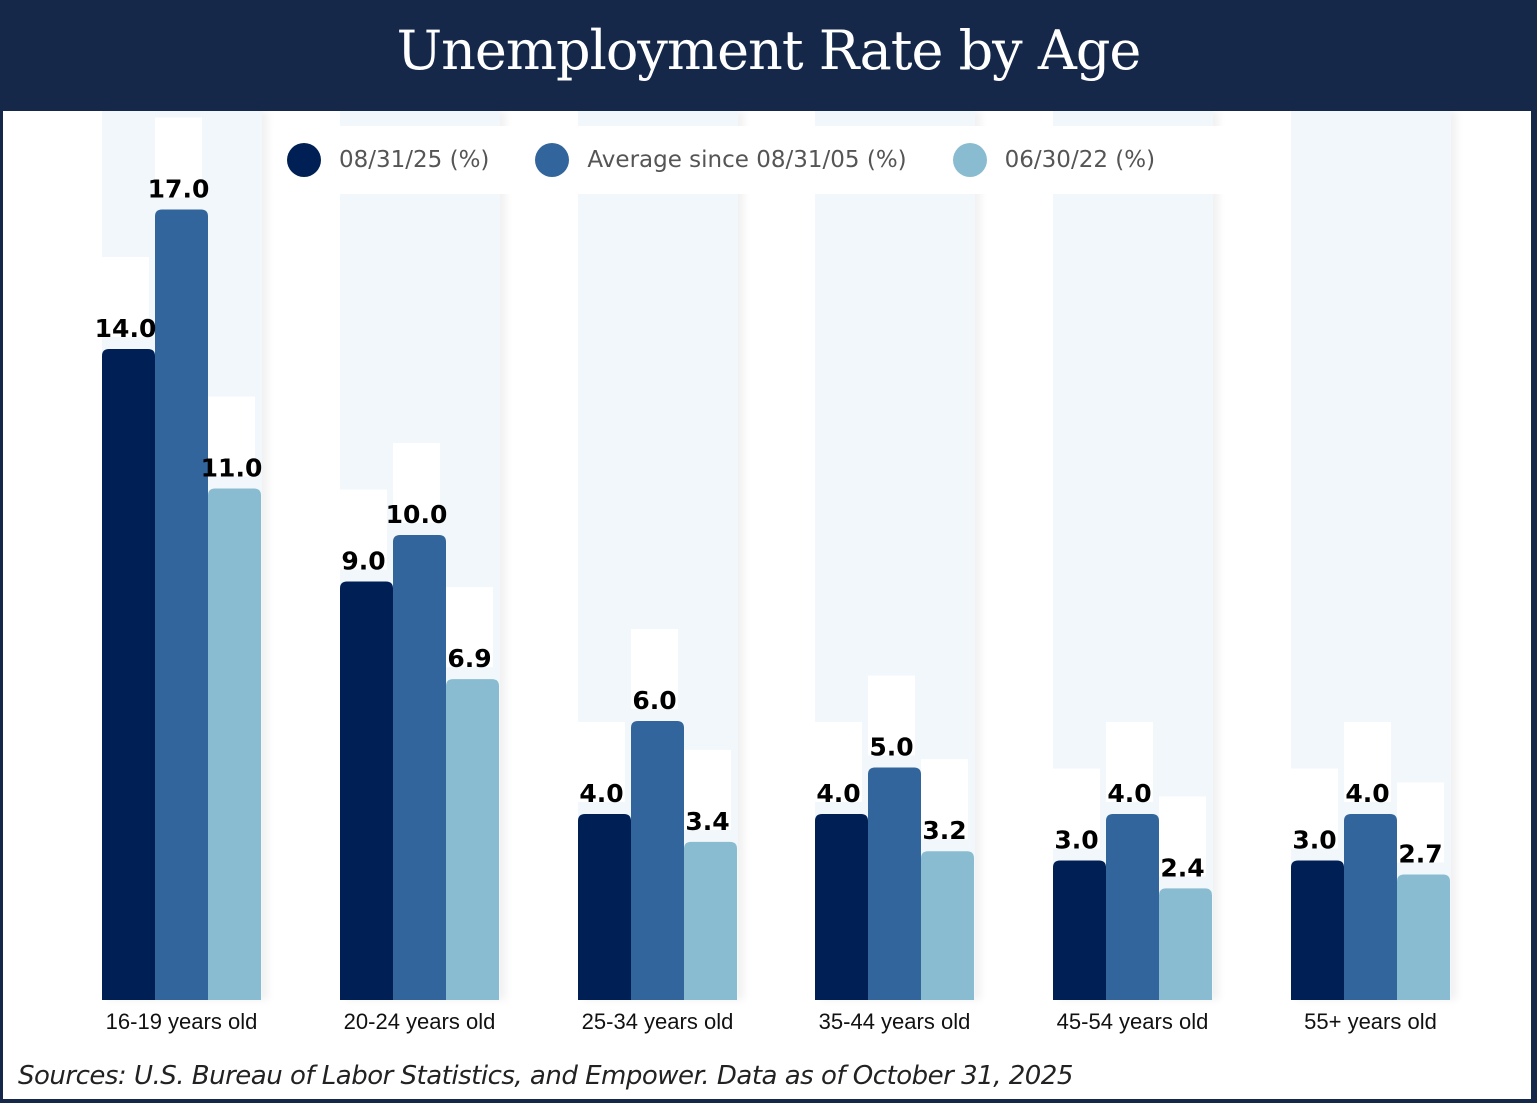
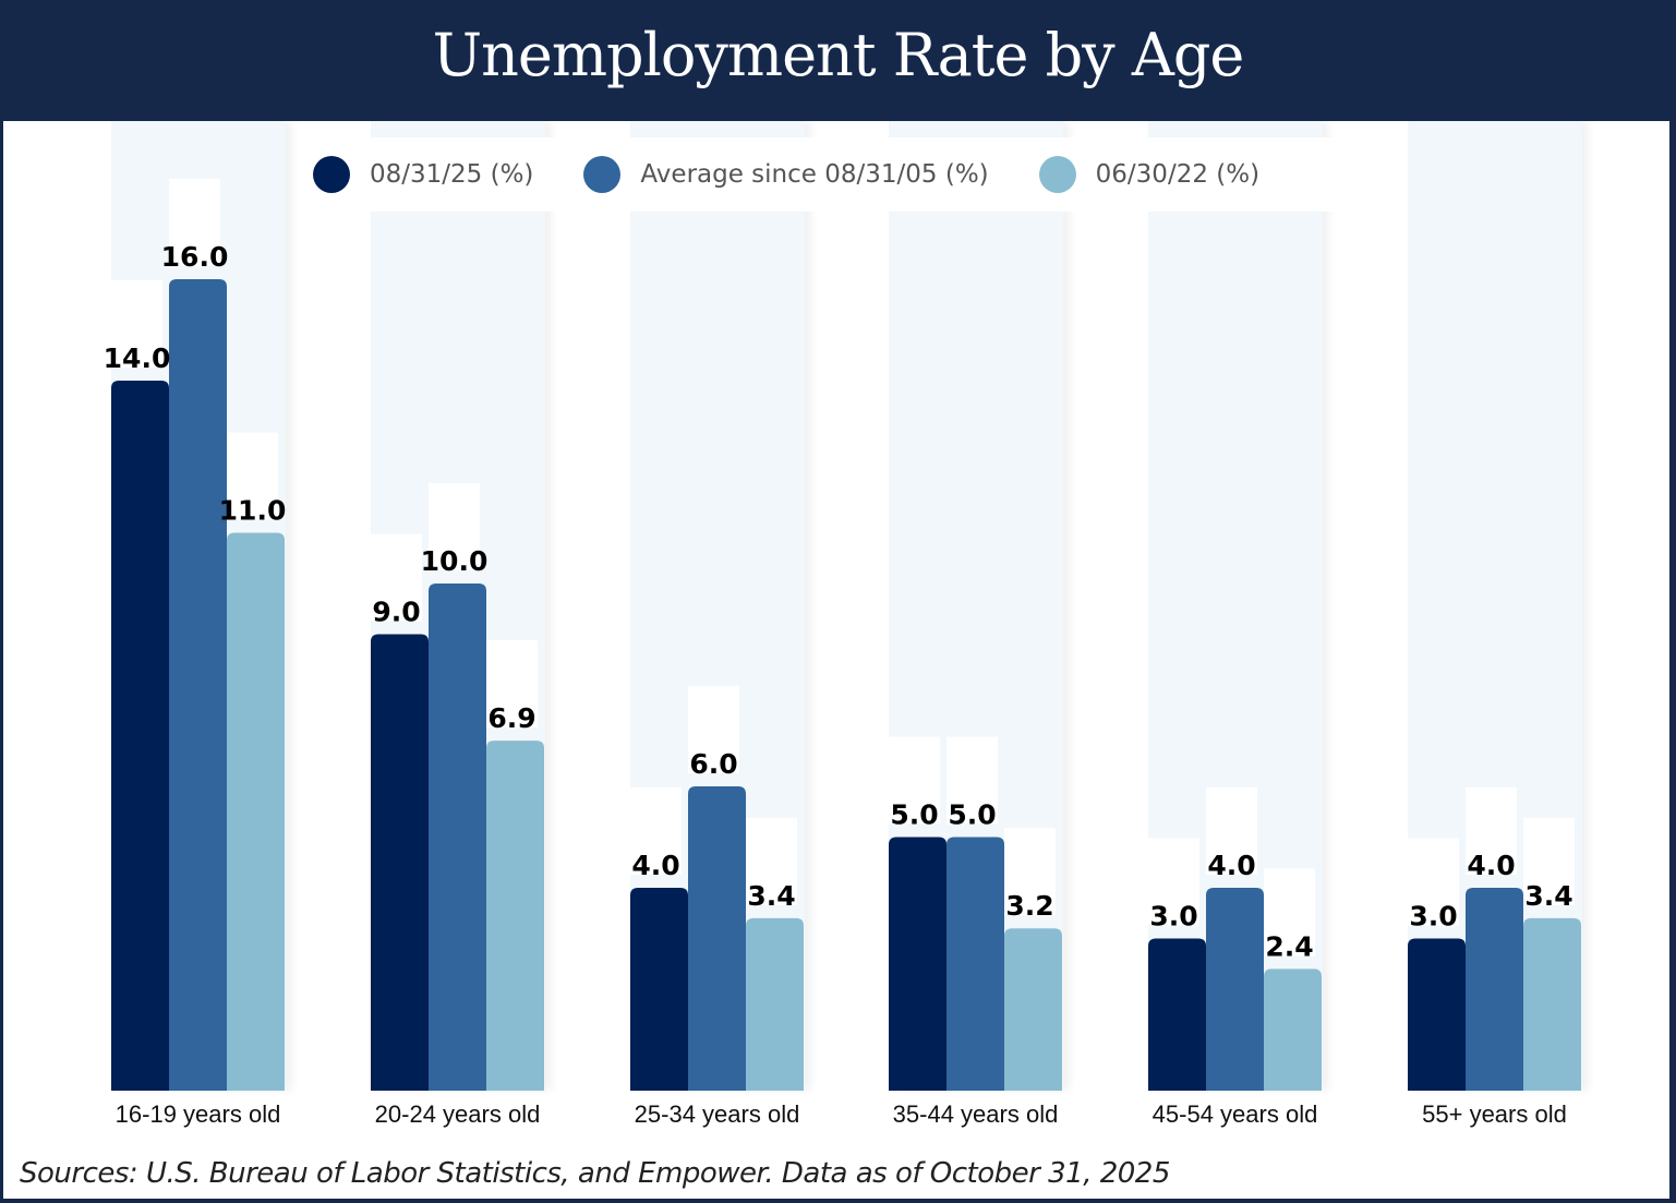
Average since 08/31/05 (%)/16-19 years old: 17.0 -> 16.0
08/31/25 (%)/35-44 years old: 4.0 -> 5.0
06/30/22 (%)/55+ years old: 2.7 -> 3.4
